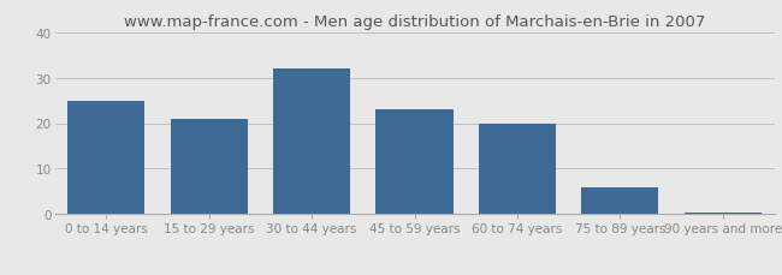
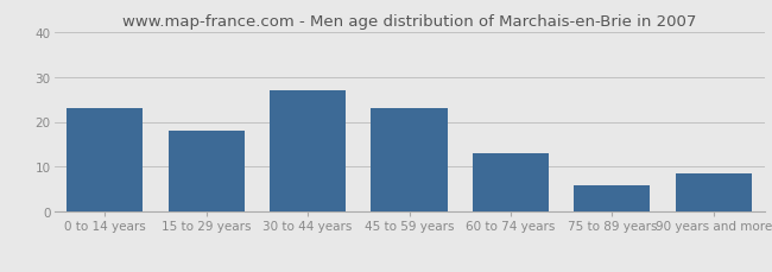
0 to 14 years: 25.0 -> 23.0
15 to 29 years: 21.0 -> 18.0
30 to 44 years: 32.0 -> 27.0
60 to 74 years: 20.0 -> 13.0
90 years and more: 0.5 -> 8.5
